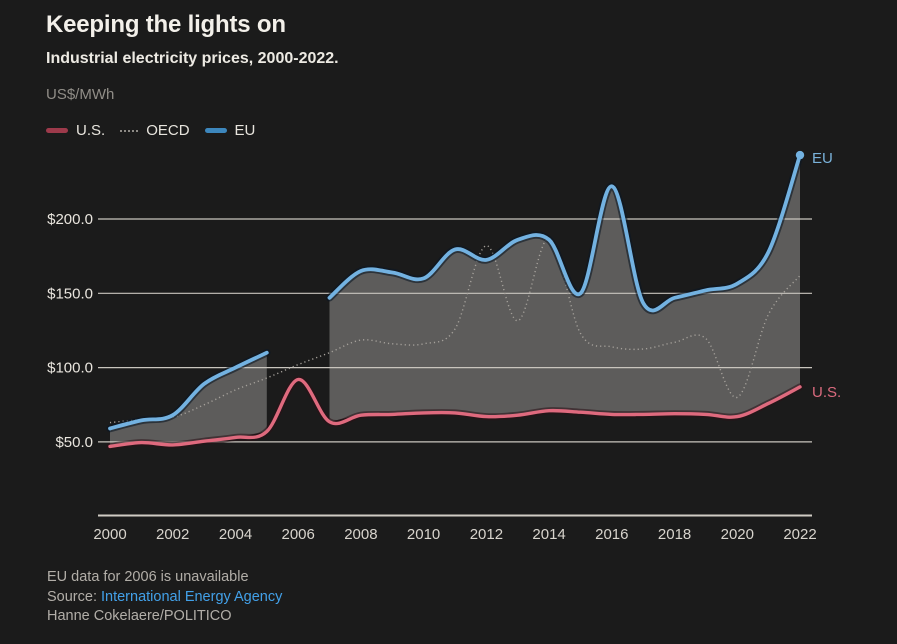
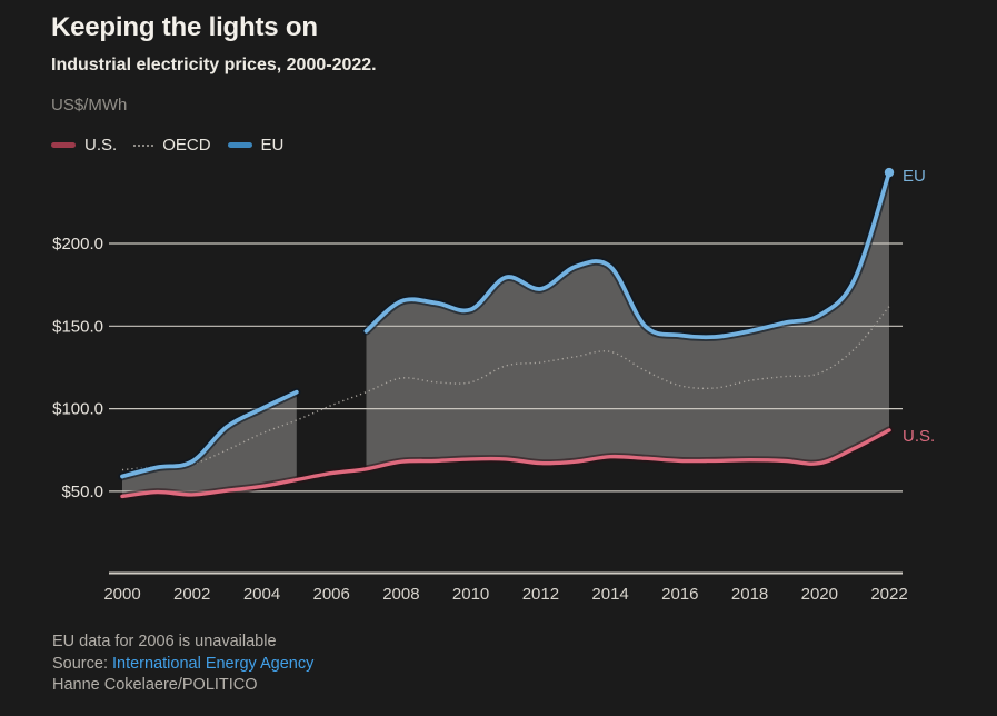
U.S./2006: $92 -> $61
OECD/2012: $182 -> $128
OECD/2014: $187 -> $134
EU/2016: $222 -> $144
OECD/2020: $80 -> $122
